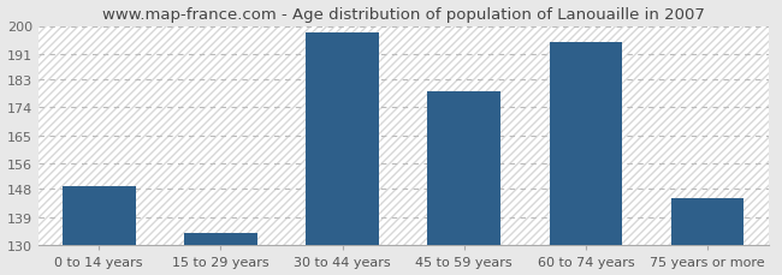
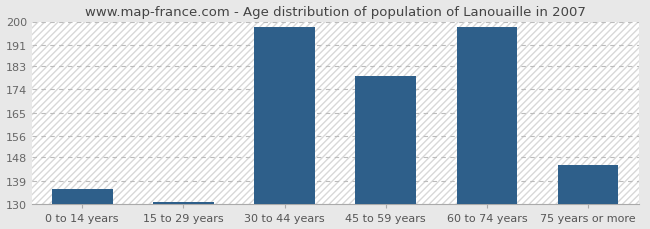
0 to 14 years: 149 -> 136
15 to 29 years: 134 -> 131
60 to 74 years: 195 -> 198
